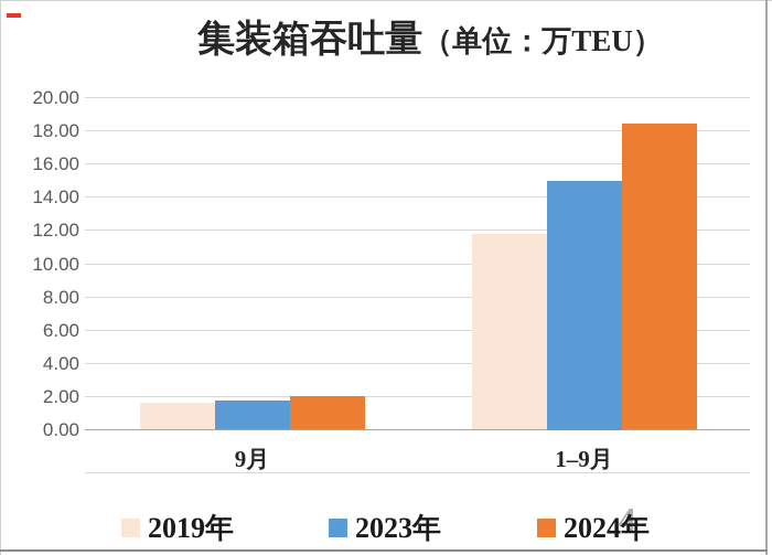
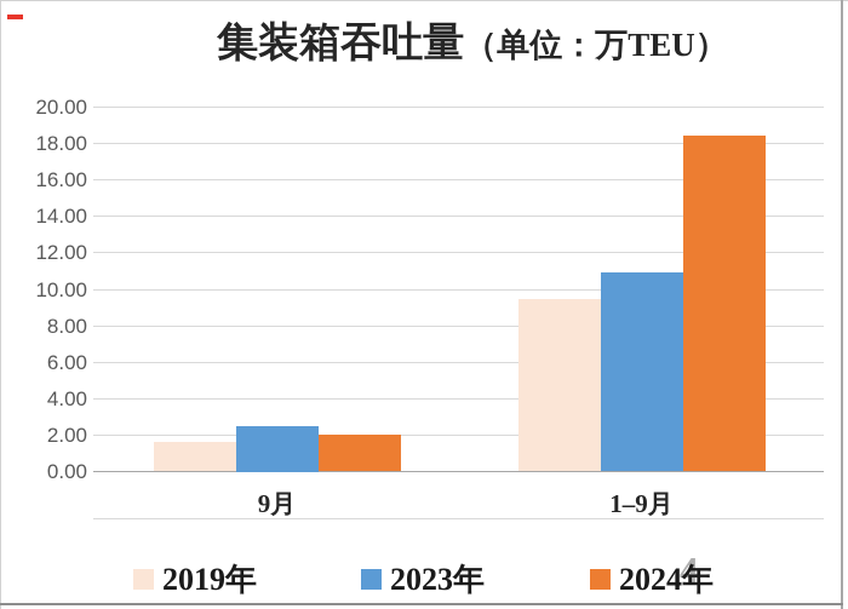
2023年/9月: 1.8 -> 2.5
2019年/1–9月: 11.8 -> 9.5
2023年/1–9月: 15.0 -> 10.9
